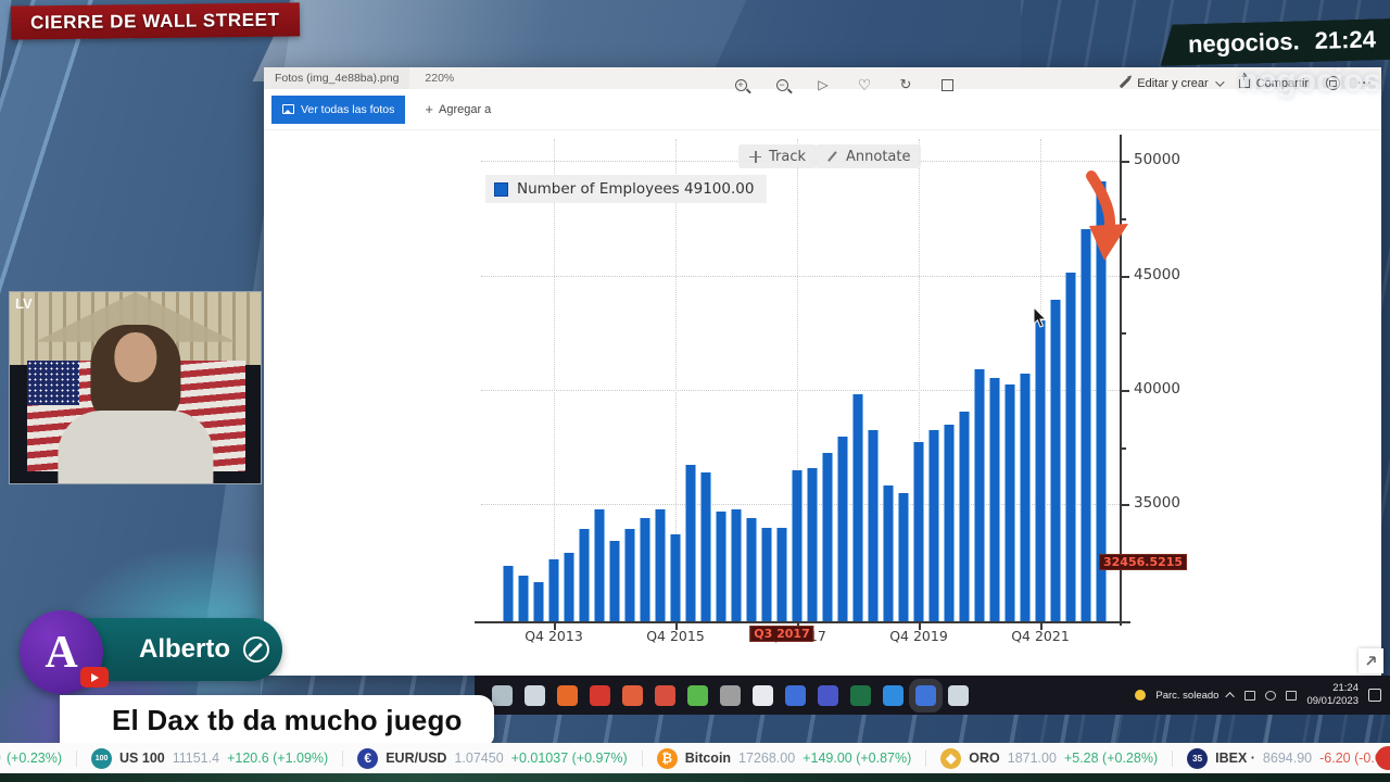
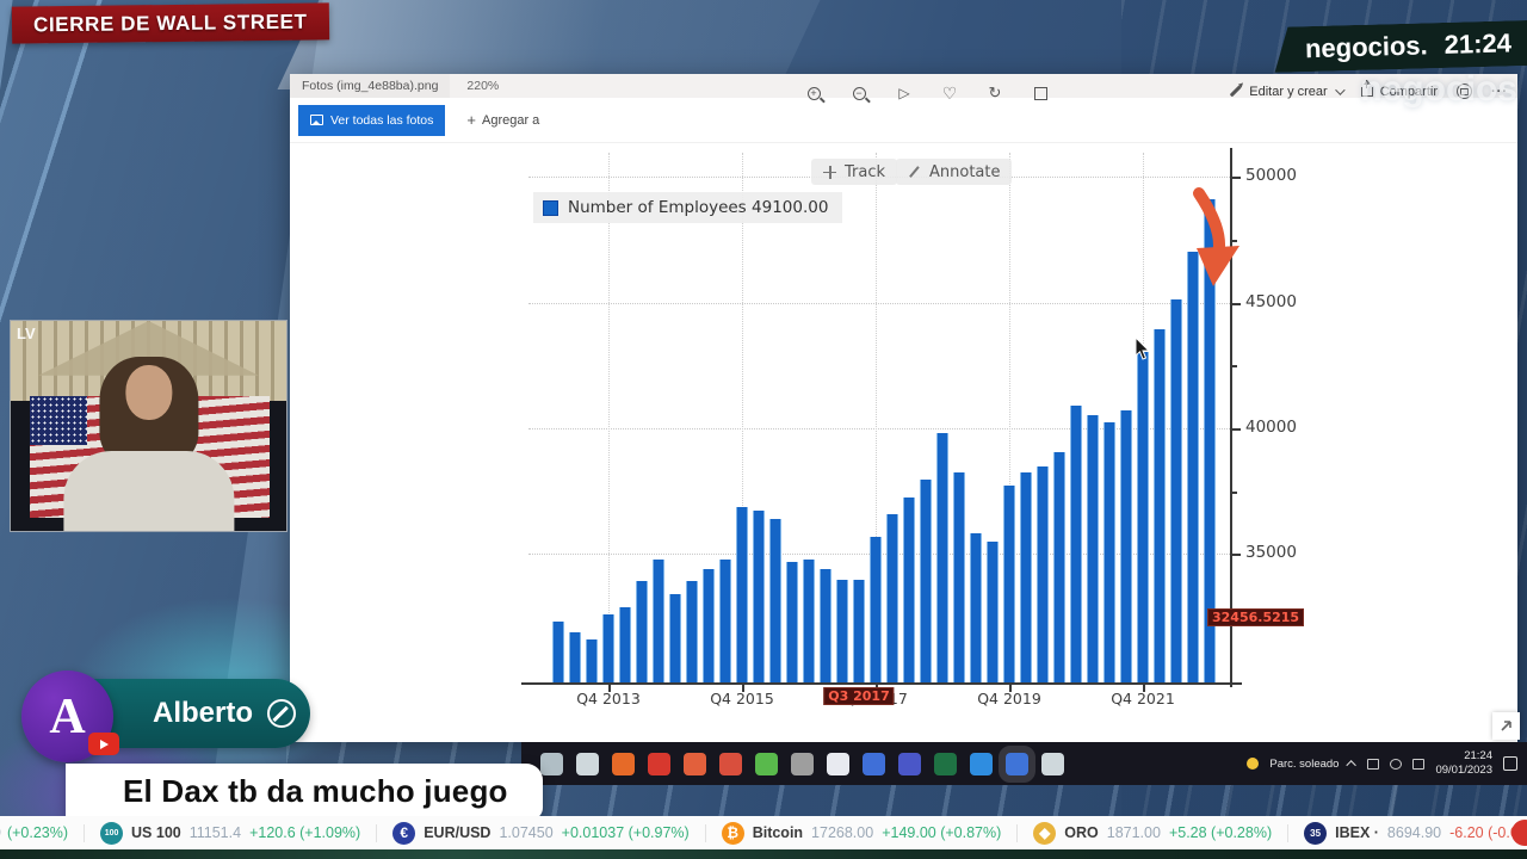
Q4 2015: 33700 -> 36800
Q4 2017: 36500 -> 35700
